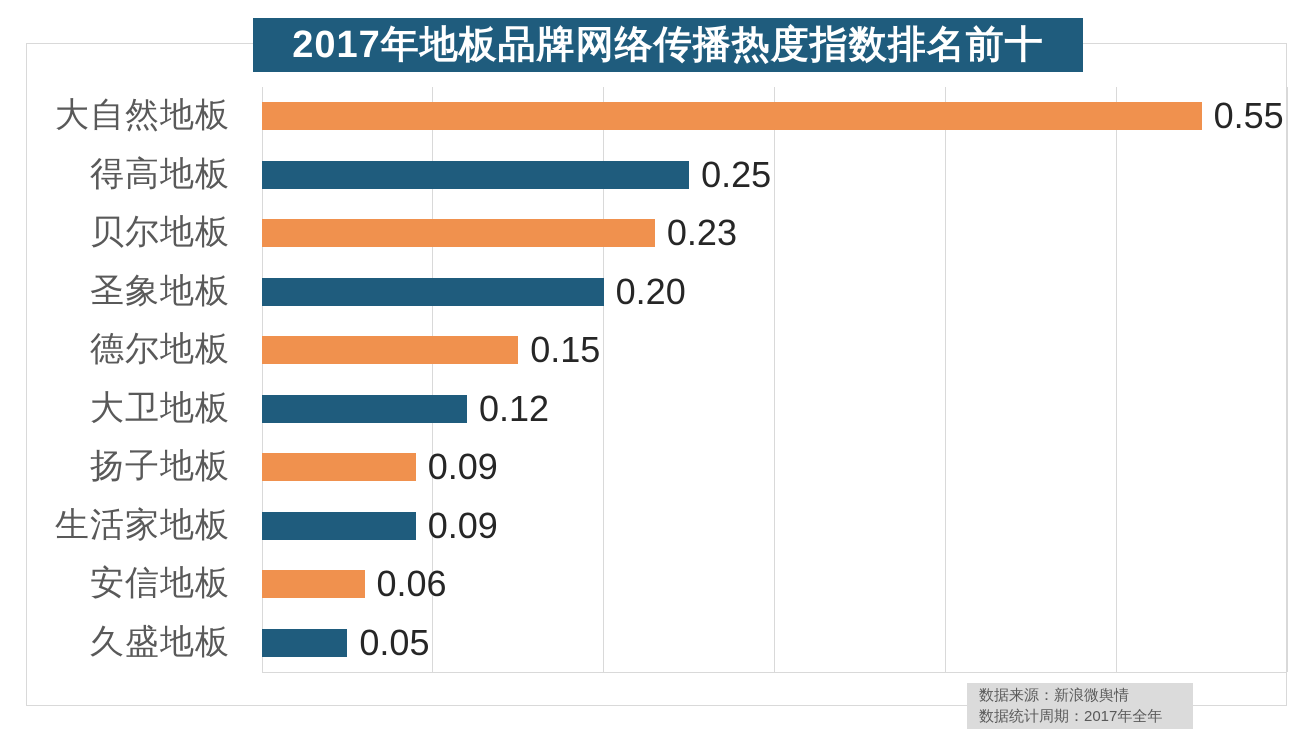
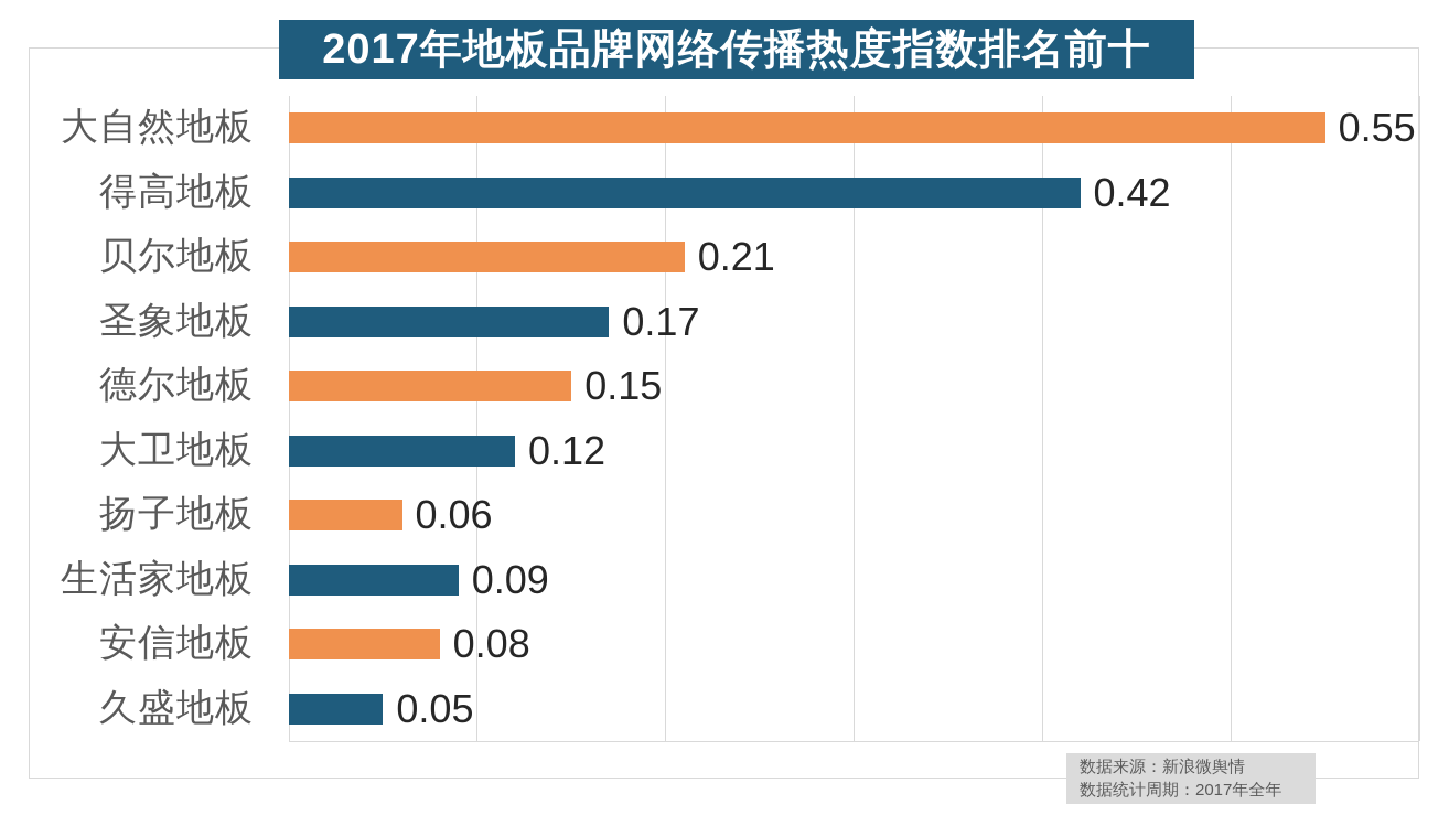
得高地板: 0.25 -> 0.42
贝尔地板: 0.23 -> 0.21
圣象地板: 0.20 -> 0.17
扬子地板: 0.09 -> 0.06
安信地板: 0.06 -> 0.08
